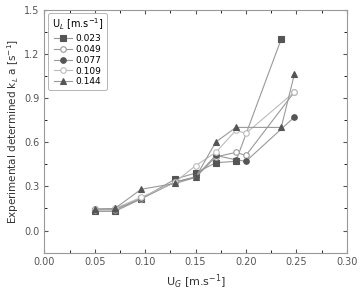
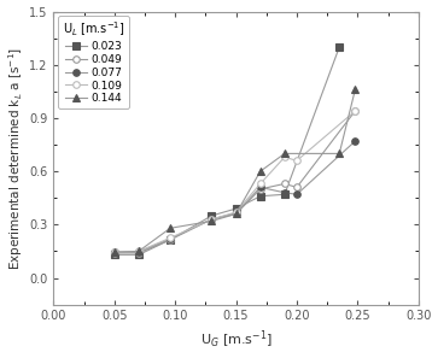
0.109/0.15: 0.44 -> 0.37
